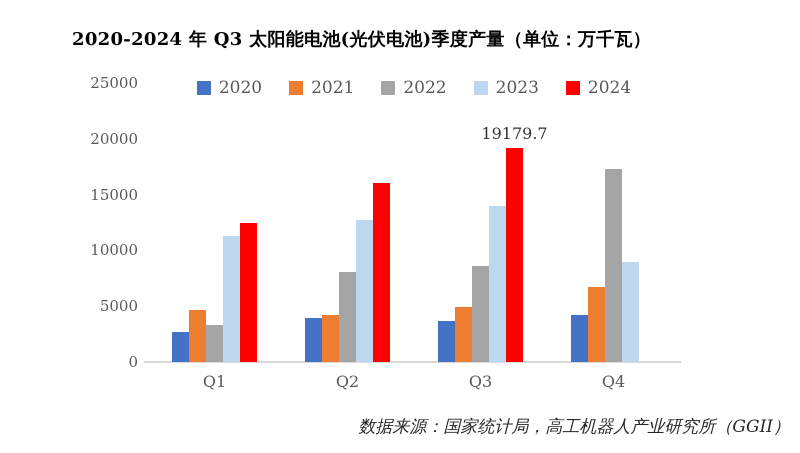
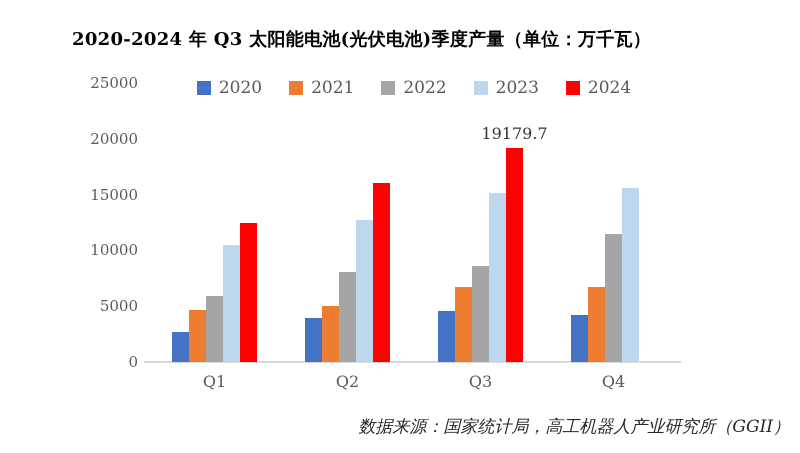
2022/Q1: 3300 -> 5900
2023/Q1: 11300 -> 10400
2021/Q2: 4200 -> 5000
2020/Q3: 3700 -> 4600
2021/Q3: 4900 -> 6700
2023/Q3: 14000 -> 15100
2022/Q4: 17300 -> 11400
2023/Q4: 9000 -> 15600
